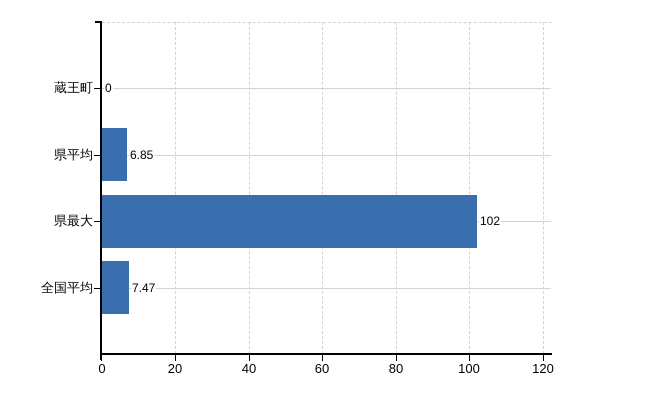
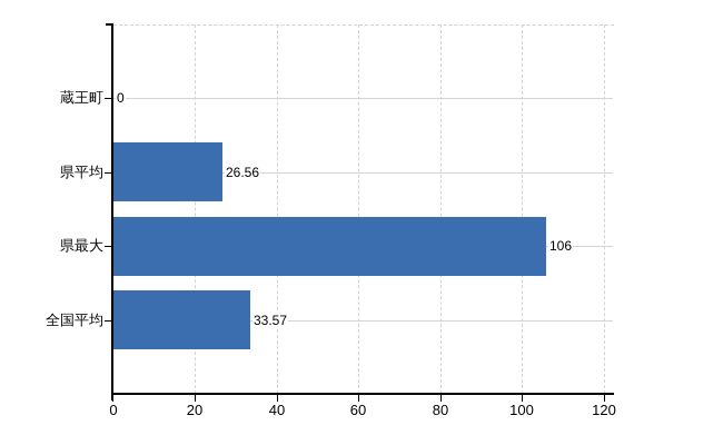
県平均: 6.85 -> 26.56
県最大: 102 -> 106
全国平均: 7.47 -> 33.57
